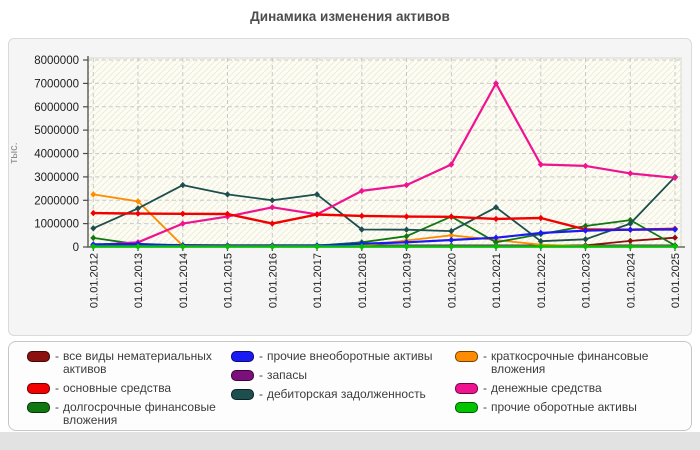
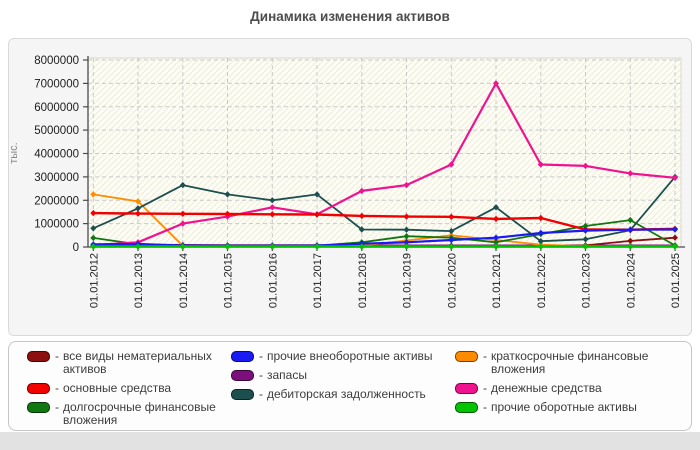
основные средства/01.01.2016: 1000000 -> 1400000
долгосрочные финансовые вложения/01.01.2020: 1300000 -> 400000
дебиторская задолженность/01.01.2024: 1000000 -> 700000
